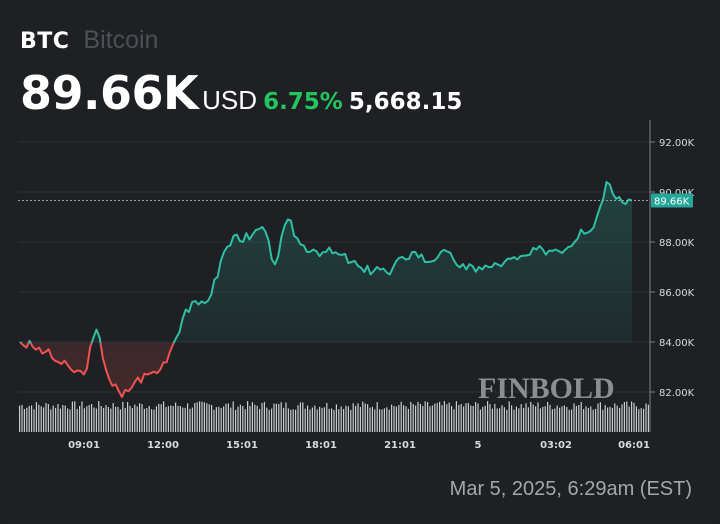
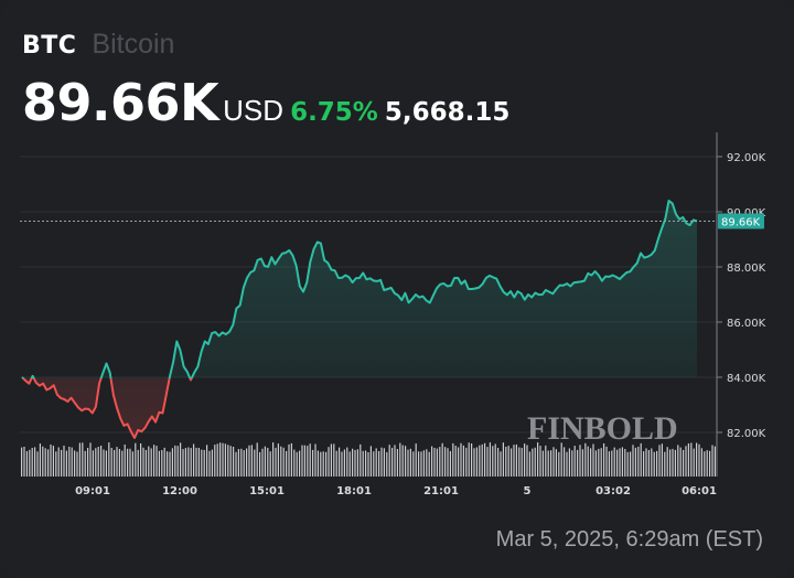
12:00: 82.9K -> 85.3K
